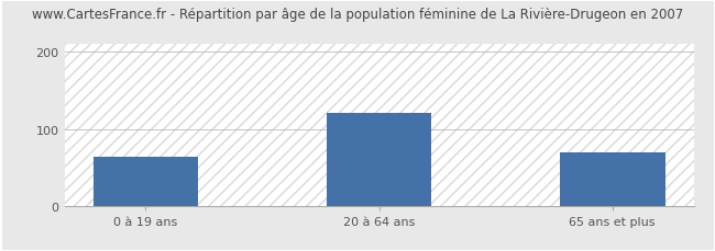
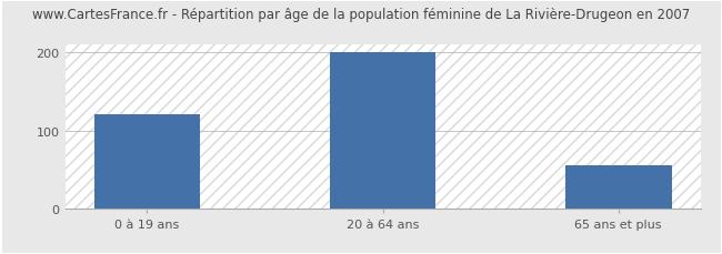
0 à 19 ans: 64 -> 120
20 à 64 ans: 120 -> 200
65 ans et plus: 70 -> 55
